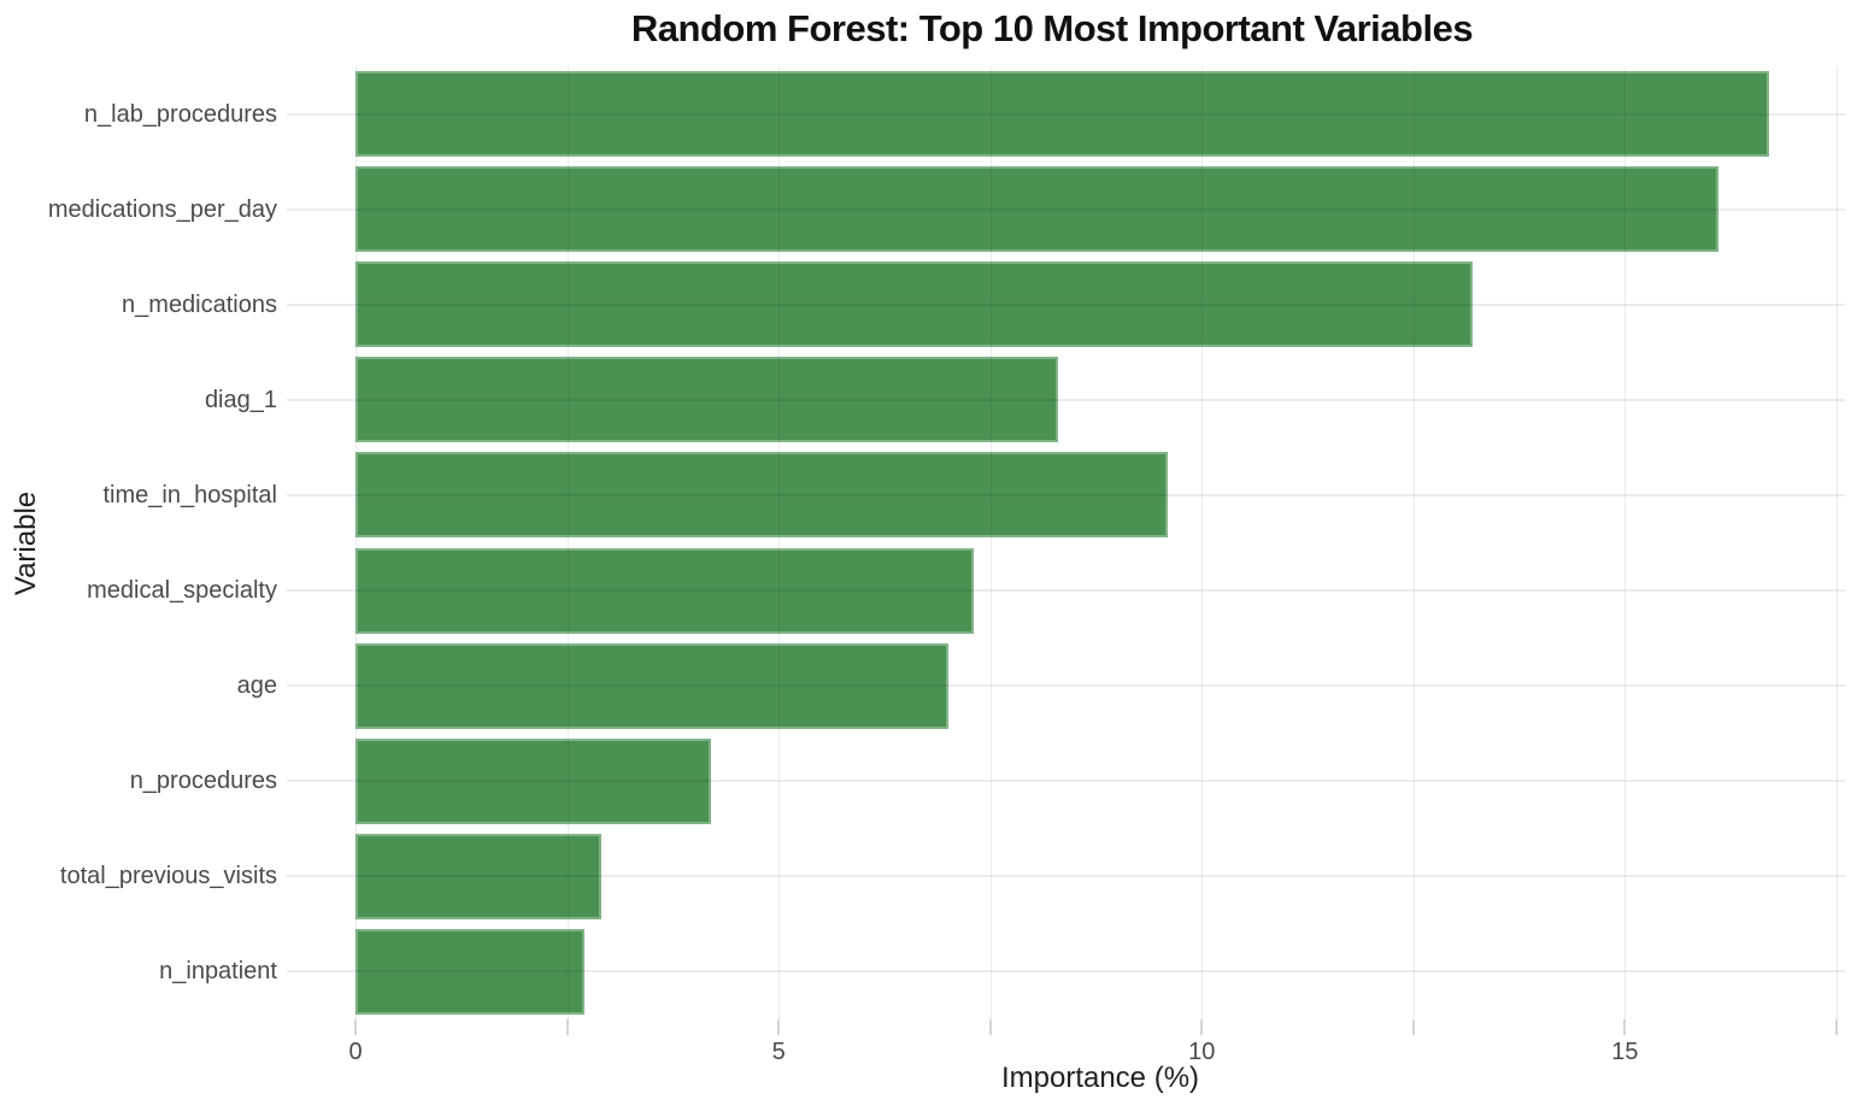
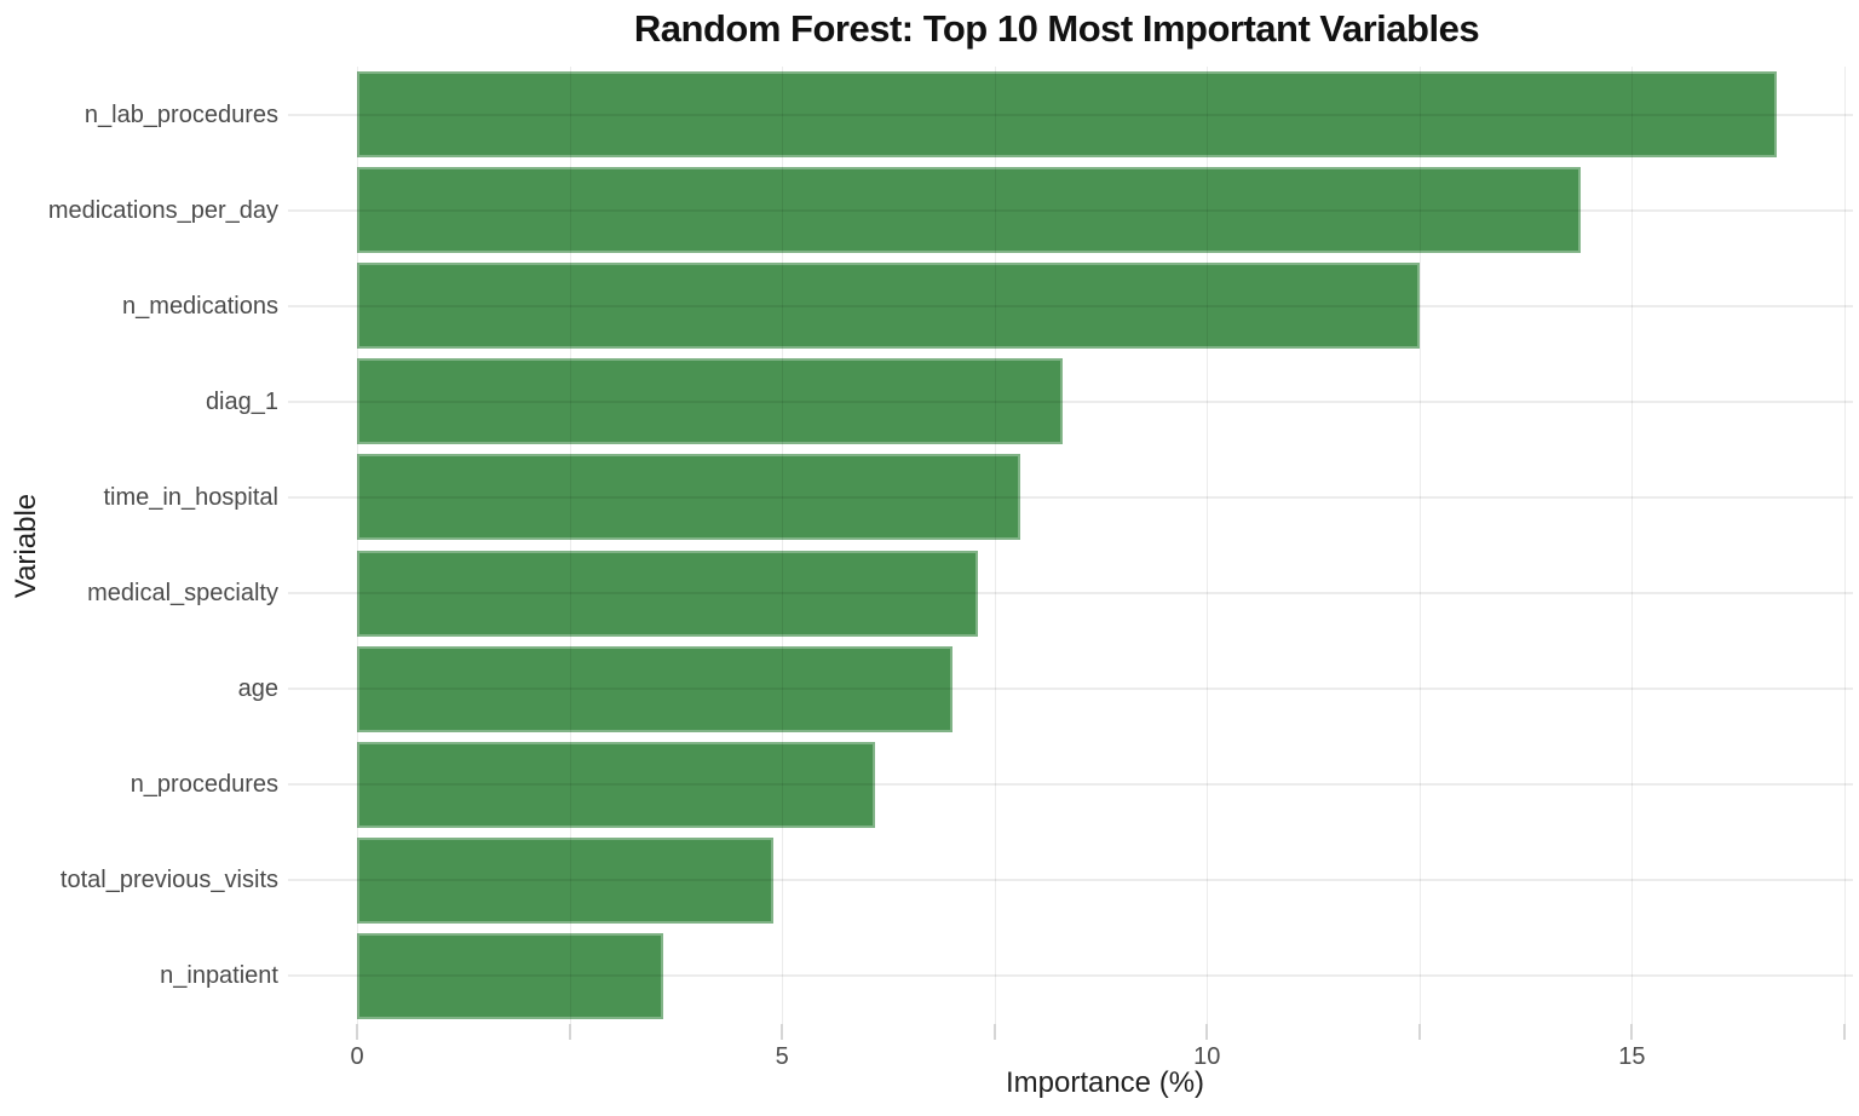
medications_per_day: 16.1 -> 14.4
n_medications: 13.2 -> 12.5
time_in_hospital: 9.6 -> 7.8
n_procedures: 4.2 -> 6.1
total_previous_visits: 2.9 -> 4.9
n_inpatient: 2.7 -> 3.6
